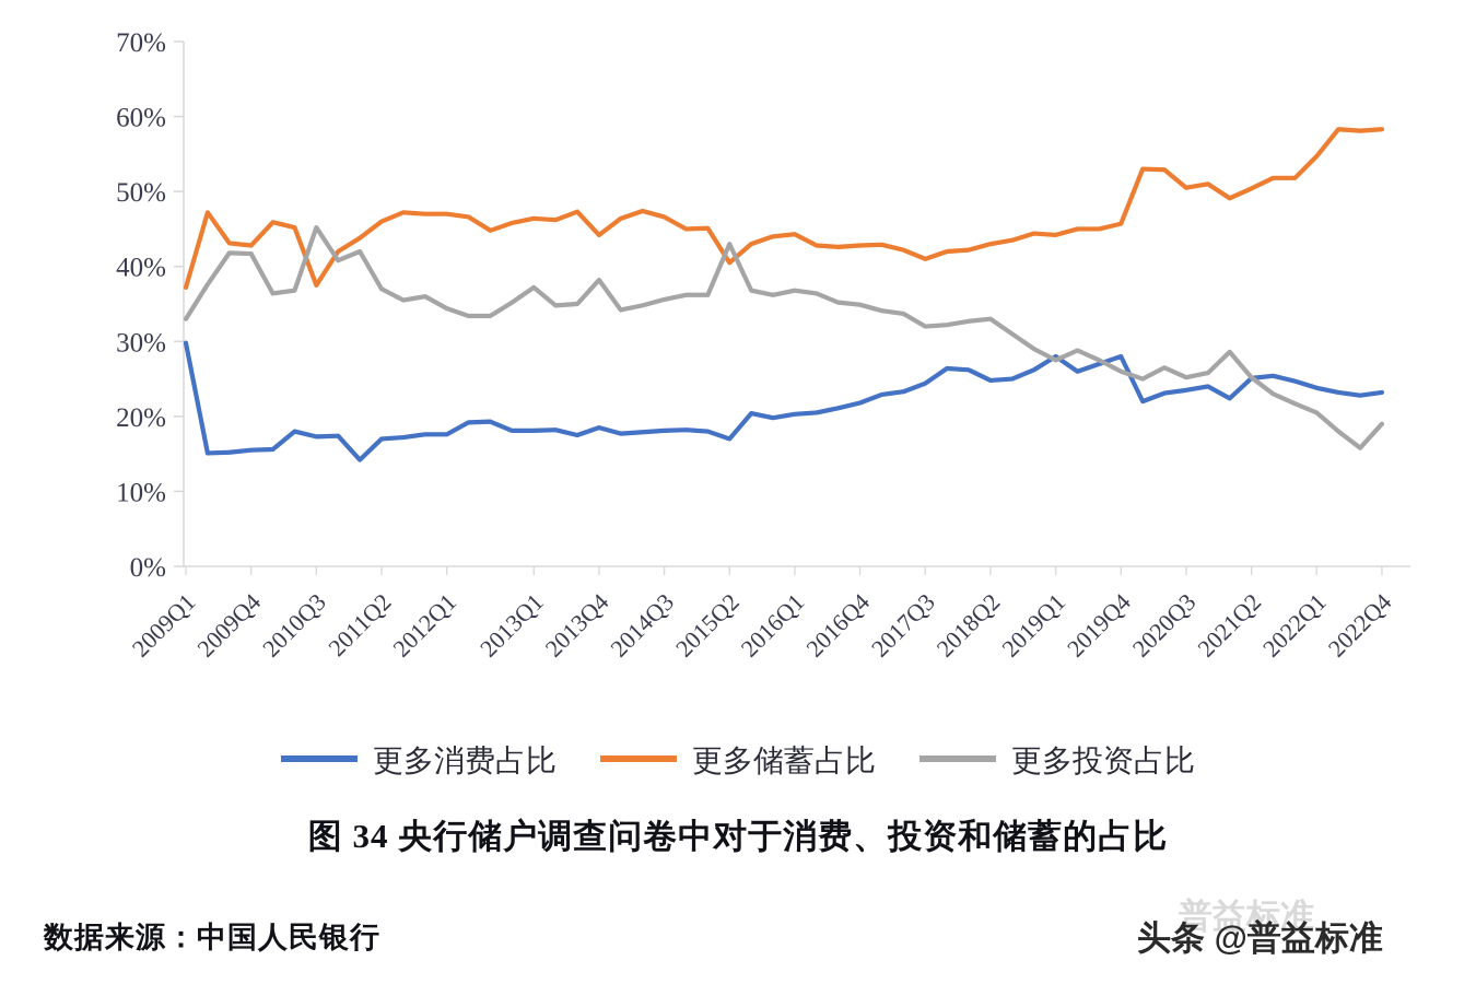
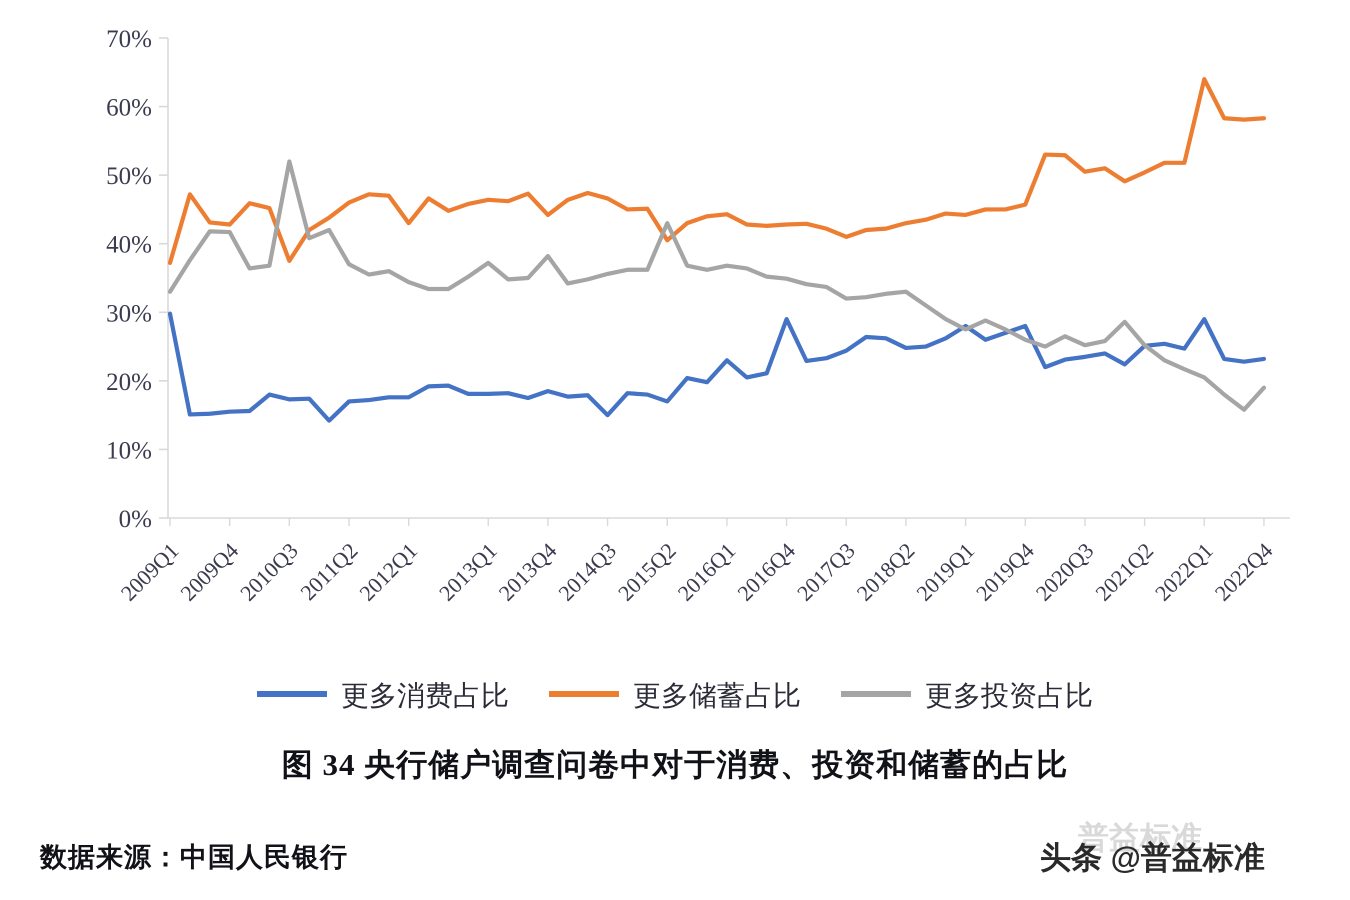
更多投资占比/2010Q3: 45% -> 52%
更多储蓄占比/2012Q1: 47% -> 43%
更多消费占比/2014Q3: 18% -> 15%
更多消费占比/2016Q1: 20% -> 23%
更多消费占比/2016Q4: 22% -> 29%
更多消费占比/2022Q1: 24% -> 29%
更多储蓄占比/2022Q1: 55% -> 64%
